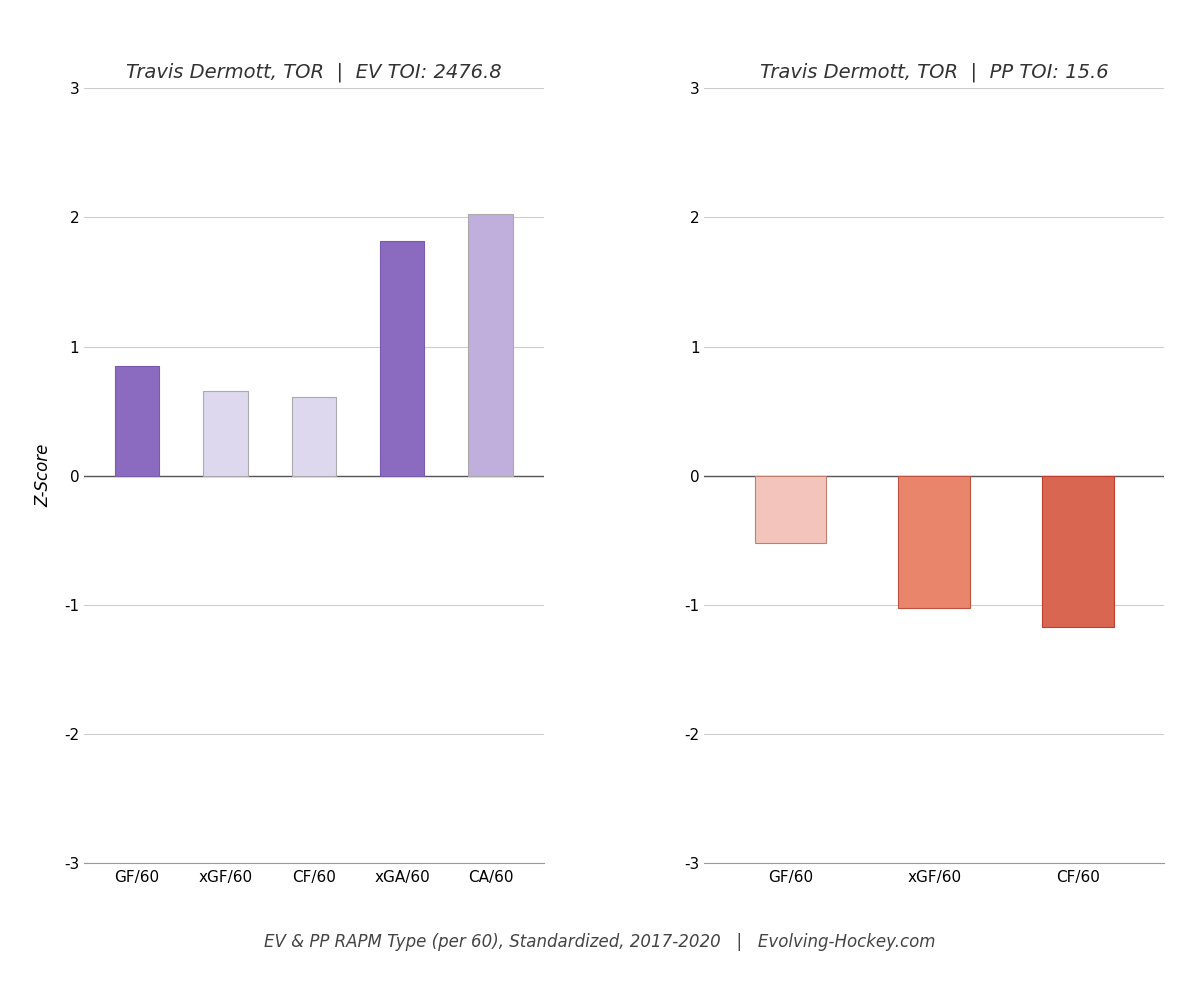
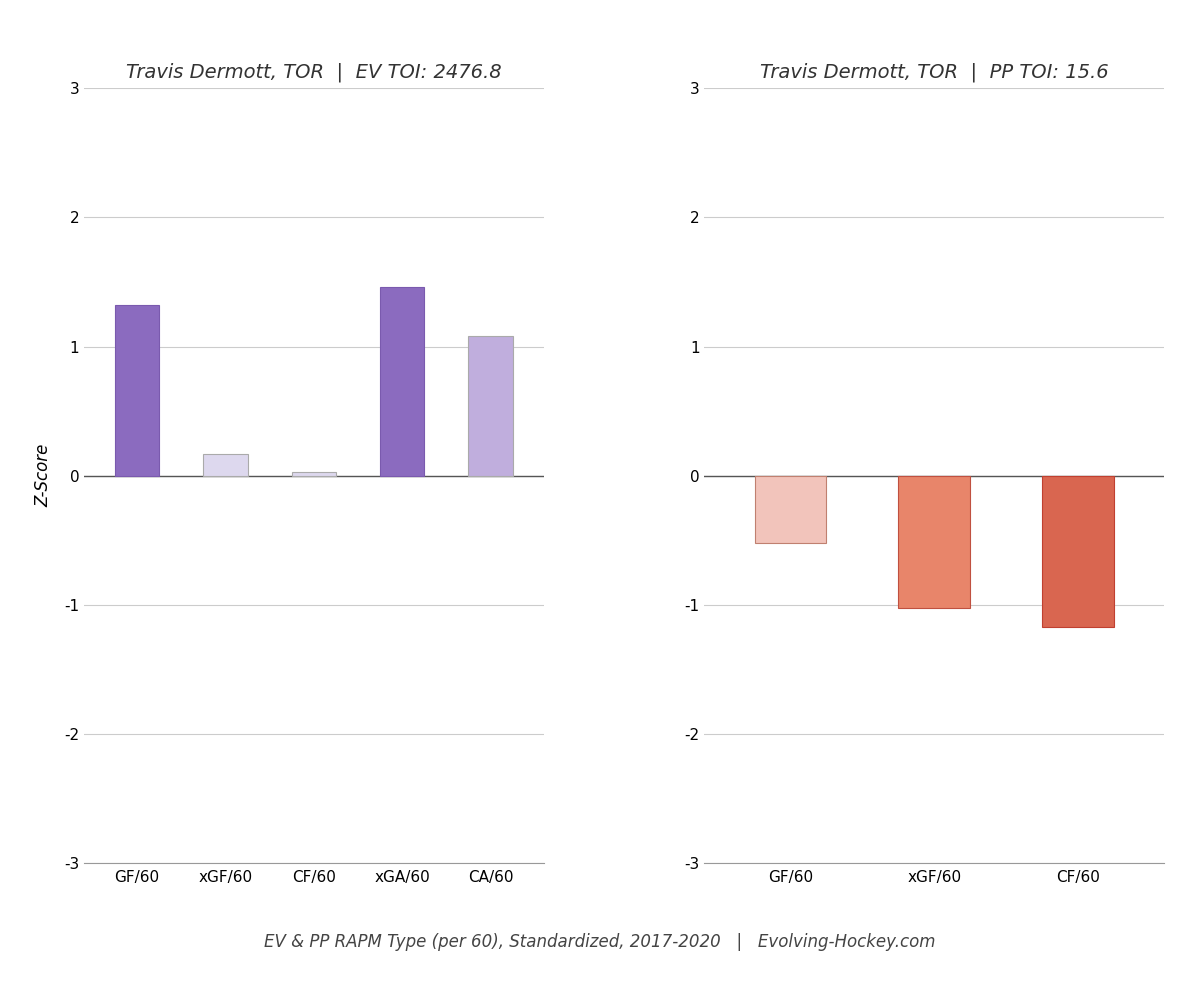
Travis Dermott, TOR | EV TOI: 2476.8/GF/60: 0.85 -> 1.32
Travis Dermott, TOR | EV TOI: 2476.8/xGF/60: 0.66 -> 0.17
Travis Dermott, TOR | EV TOI: 2476.8/CF/60: 0.61 -> 0.03
Travis Dermott, TOR | EV TOI: 2476.8/xGA/60: 1.82 -> 1.46
Travis Dermott, TOR | EV TOI: 2476.8/CA/60: 2.03 -> 1.08
